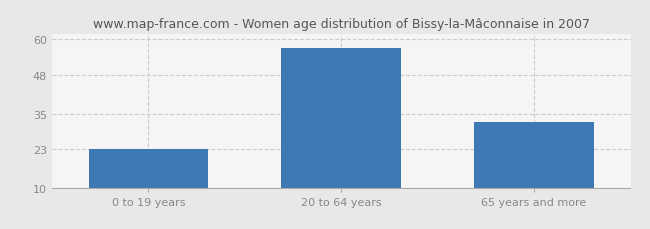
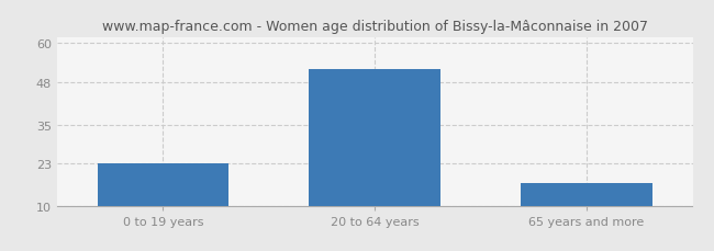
20 to 64 years: 57 -> 52
65 years and more: 32 -> 17
